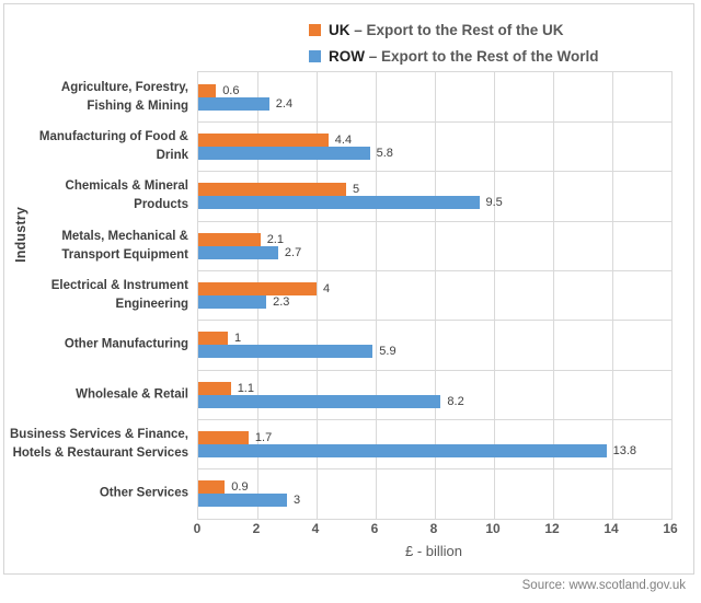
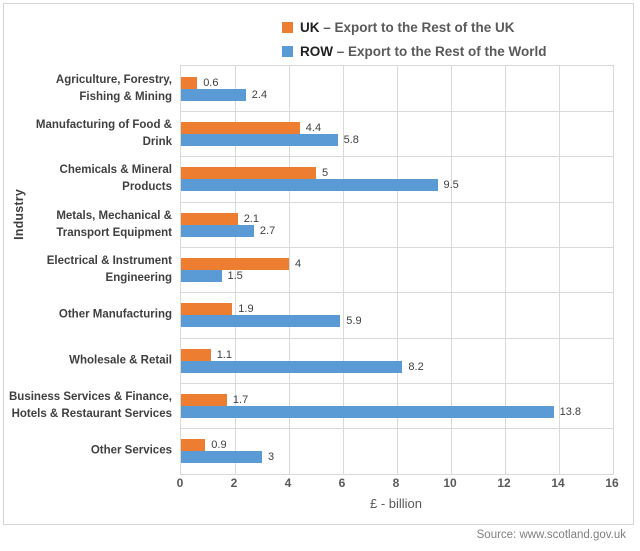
ROW/Electrical & Instrument Engineering: 2.3 -> 1.5
UK/Other Manufacturing: 1 -> 1.9
